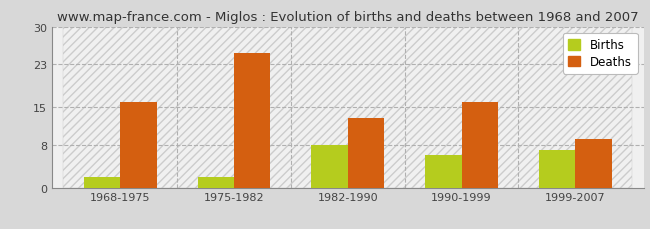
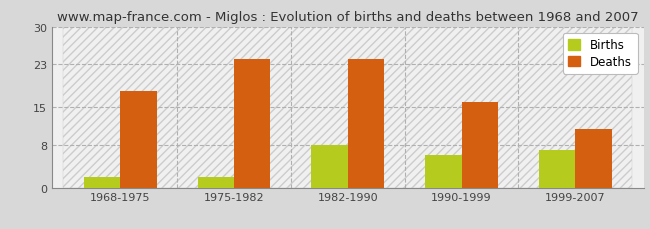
Deaths/1968-1975: 16 -> 18
Deaths/1975-1982: 25 -> 24
Deaths/1982-1990: 13 -> 24
Deaths/1999-2007: 9 -> 11
